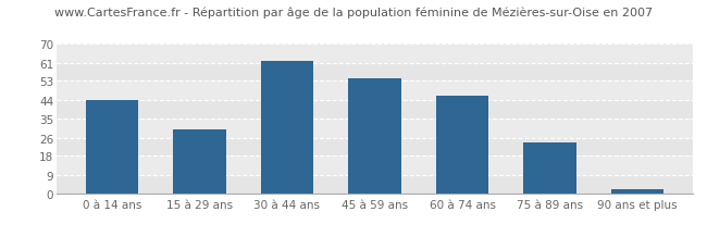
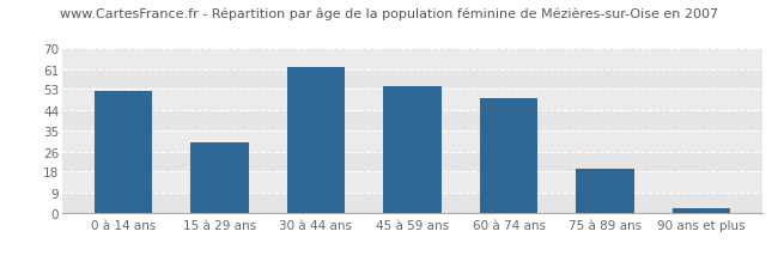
0 à 14 ans: 44 -> 52
60 à 74 ans: 46 -> 49
75 à 89 ans: 24 -> 19
